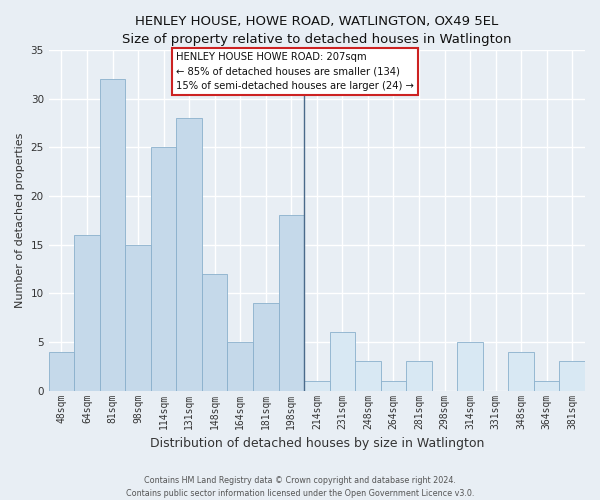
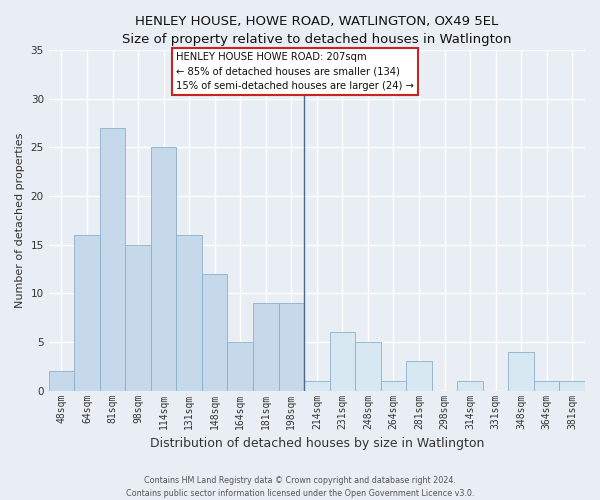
48sqm: 4 -> 2
81sqm: 32 -> 27
131sqm: 28 -> 16
198sqm: 18 -> 9
248sqm: 3 -> 5
314sqm: 5 -> 1
381sqm: 3 -> 1
